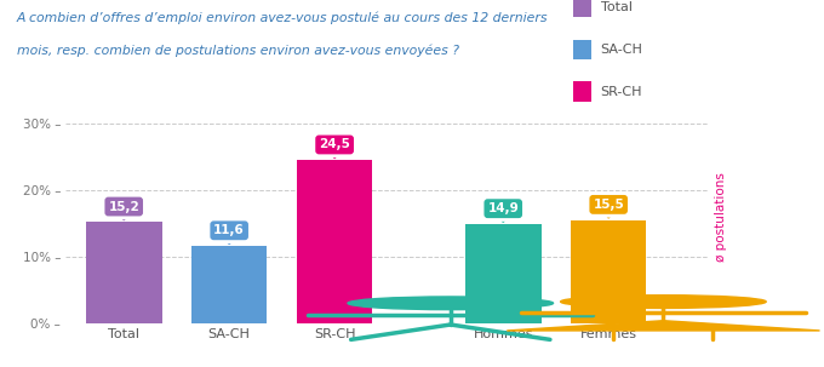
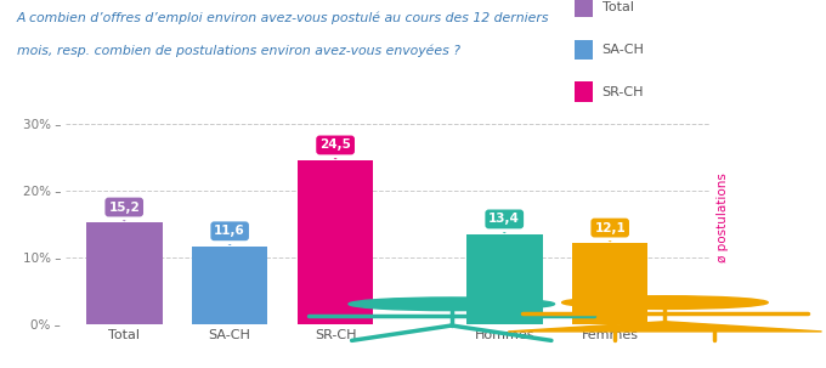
Hommes: 14,9 -> 13,4
Femmes: 15,5 -> 12,1
